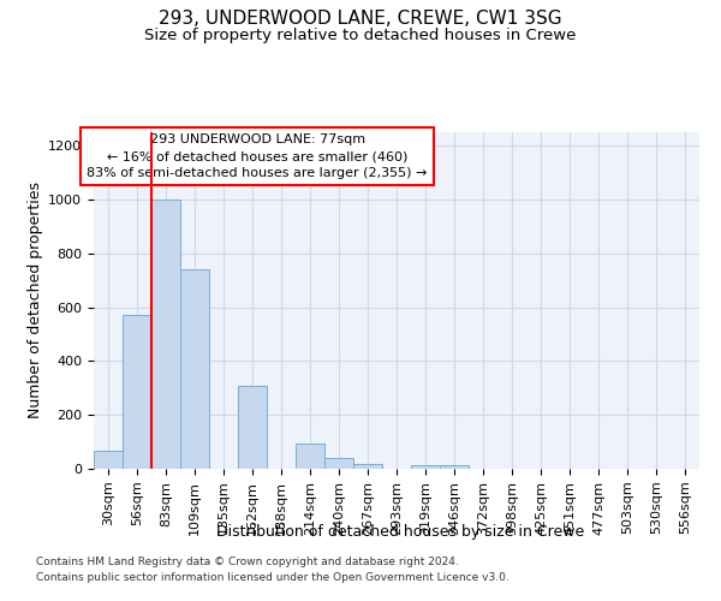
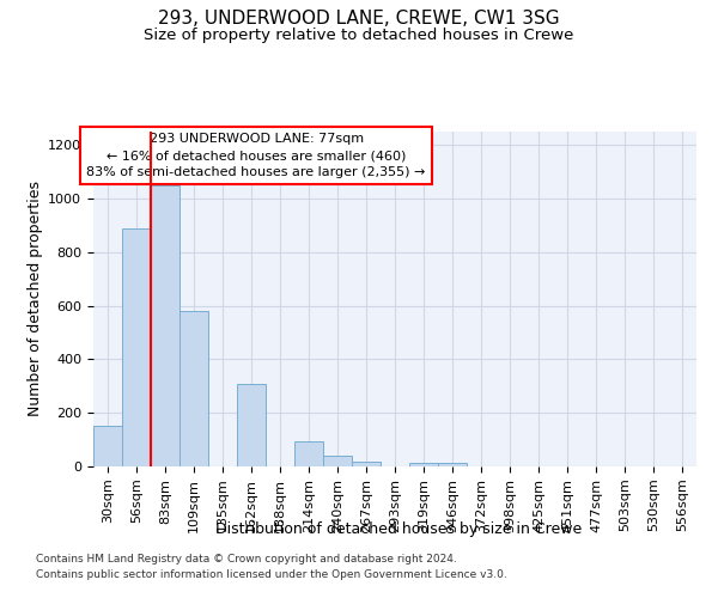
30sqm: 65 -> 150
56sqm: 570 -> 890
83sqm: 1000 -> 1050
109sqm: 740 -> 580
